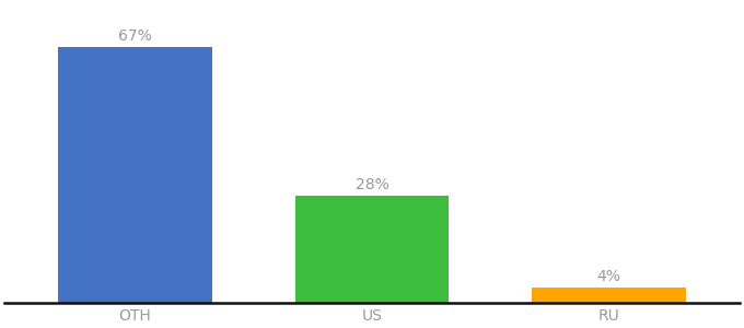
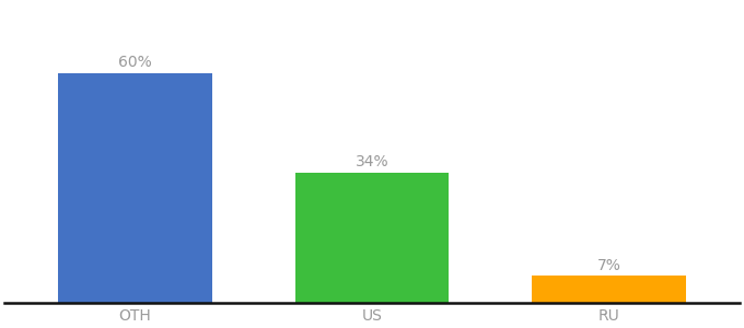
OTH: 67% -> 60%
US: 28% -> 34%
RU: 4% -> 7%
